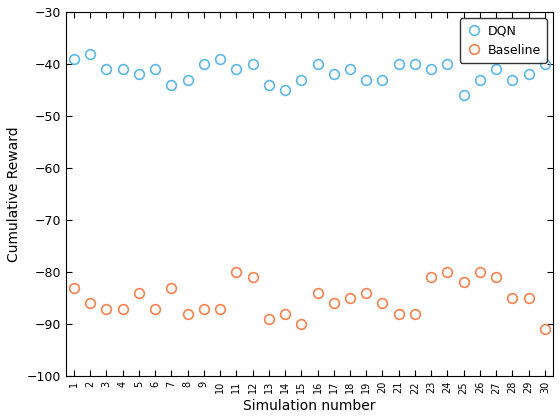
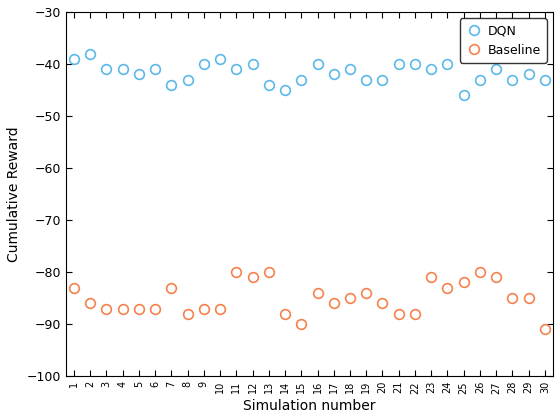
Baseline/5: -84 -> -87
Baseline/13: -89 -> -80
Baseline/24: -80 -> -83
DQN/30: -40 -> -43
